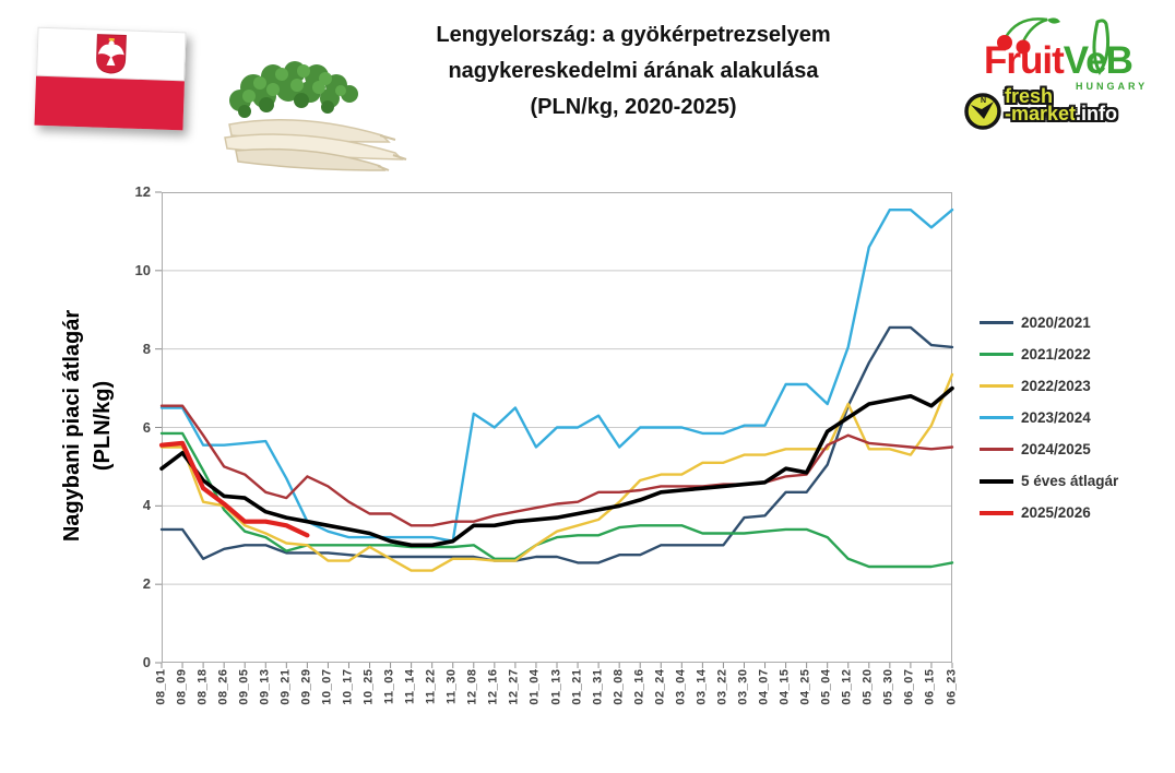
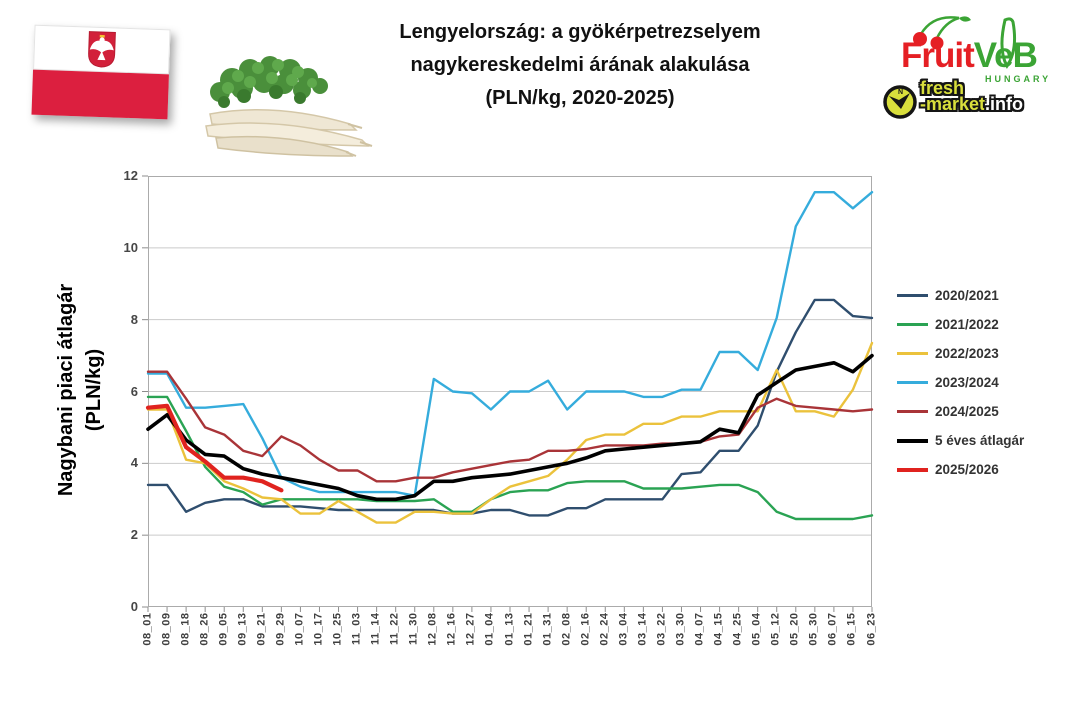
2023/2024/12_27: 6.5 -> 6.0
